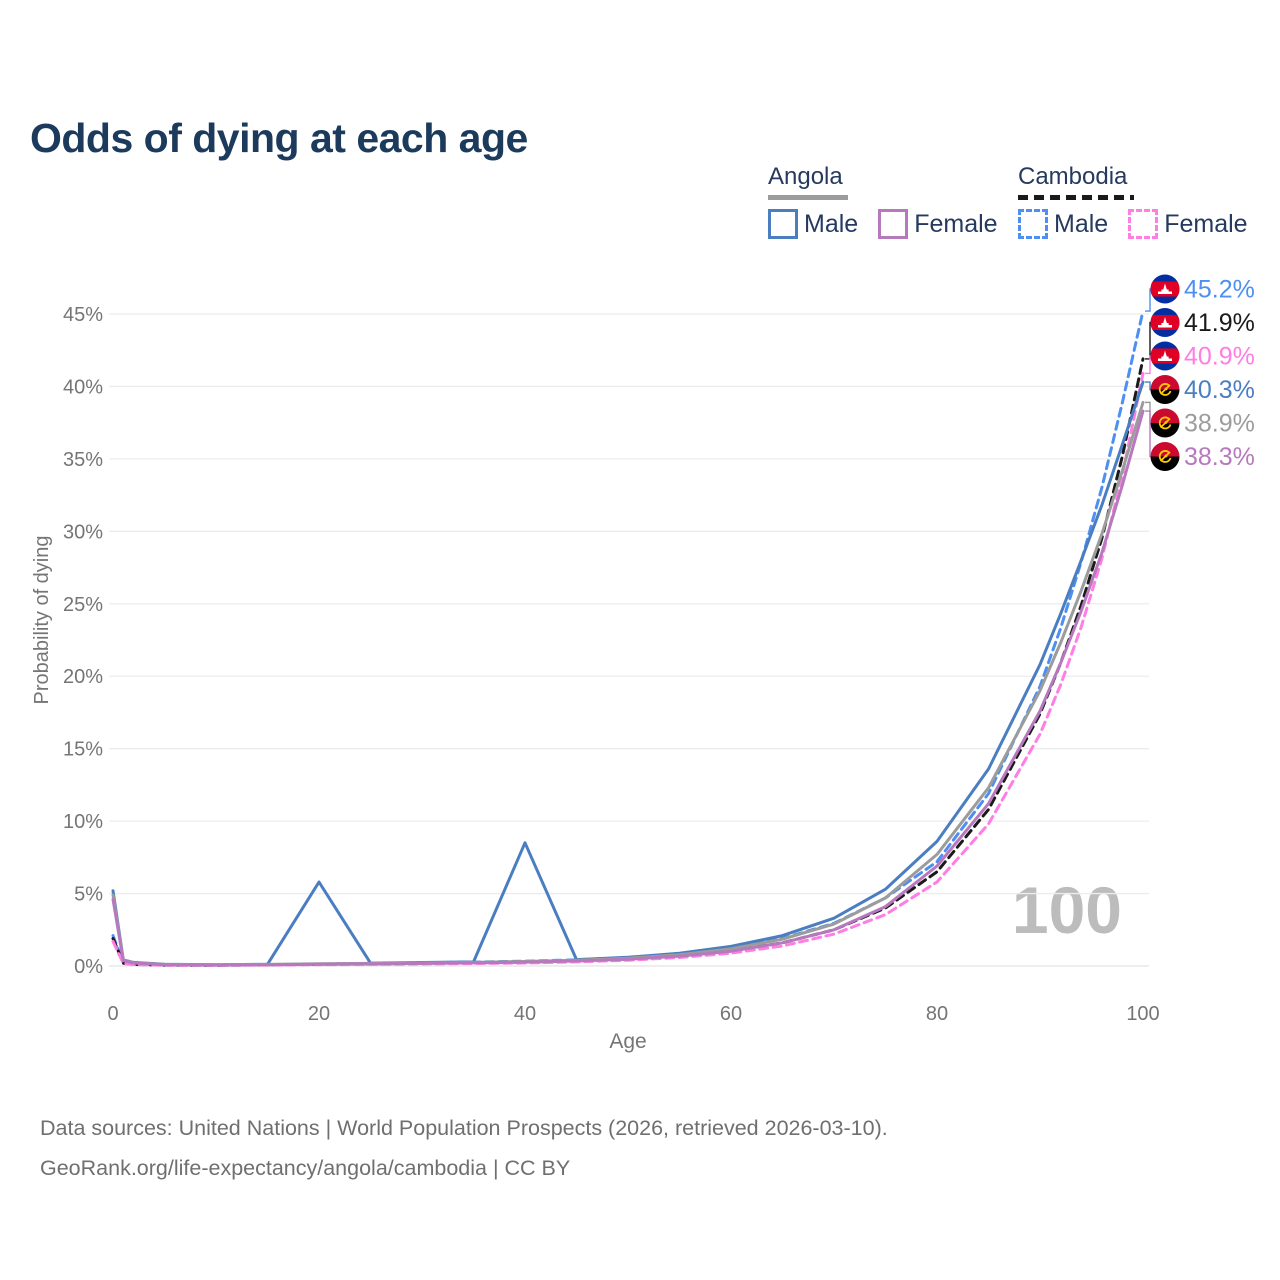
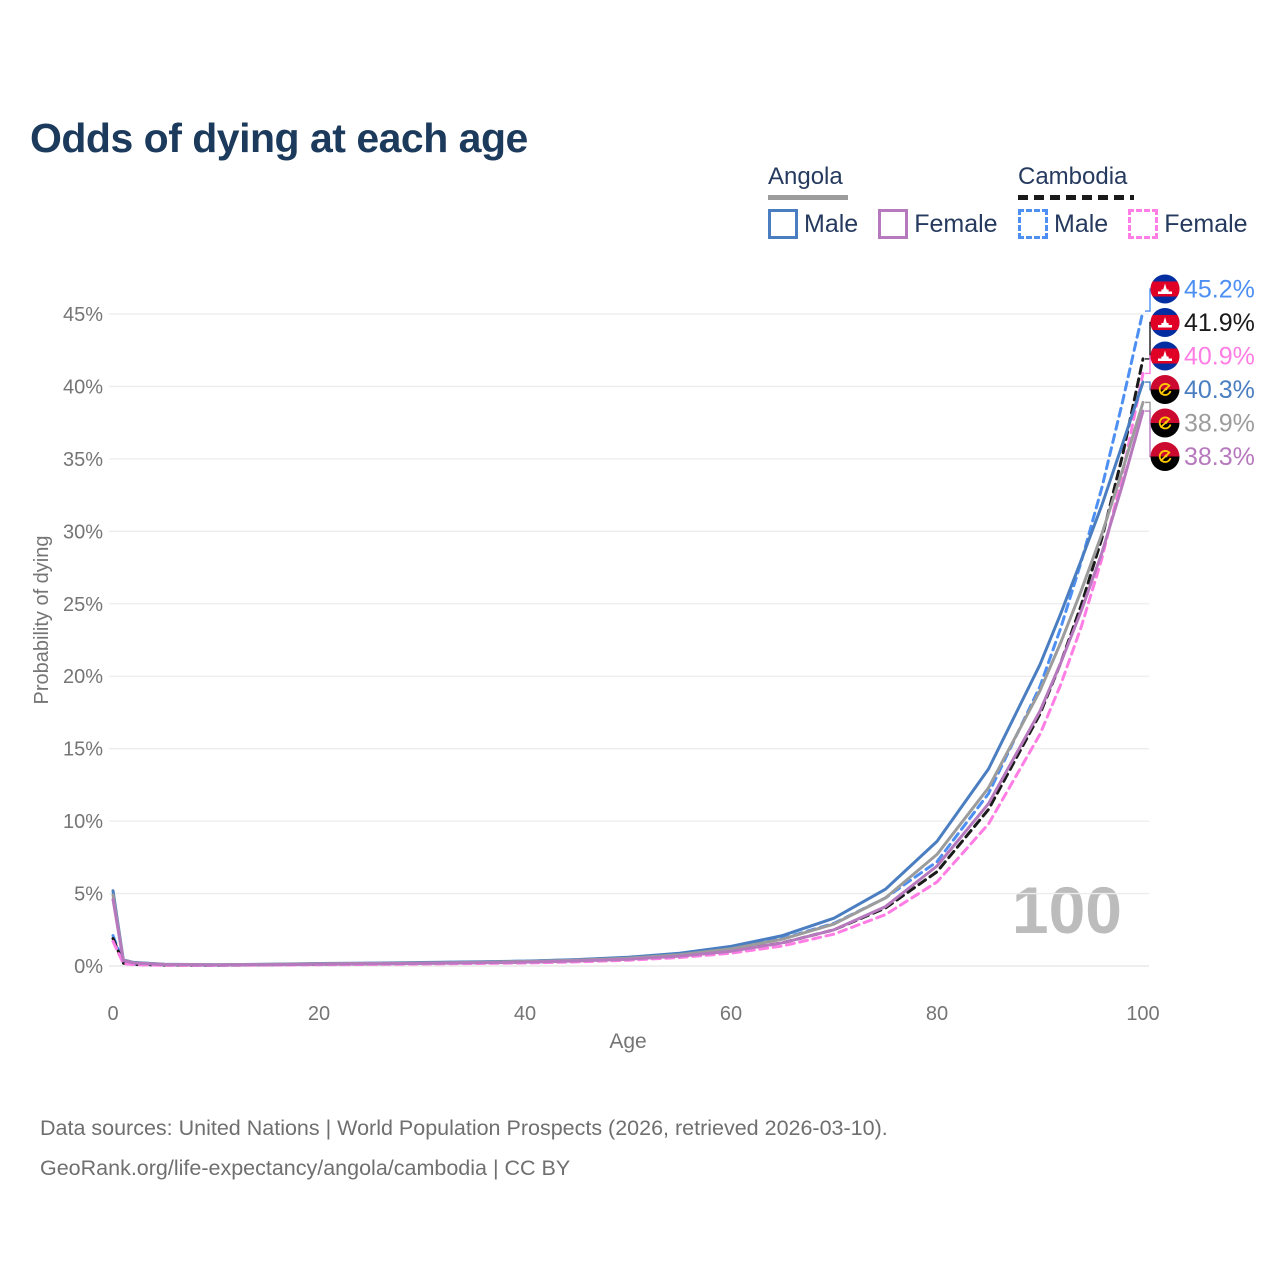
Angola Male/20: 5.8% -> 0.2%
Angola Male/40: 8.5% -> 0.3%
